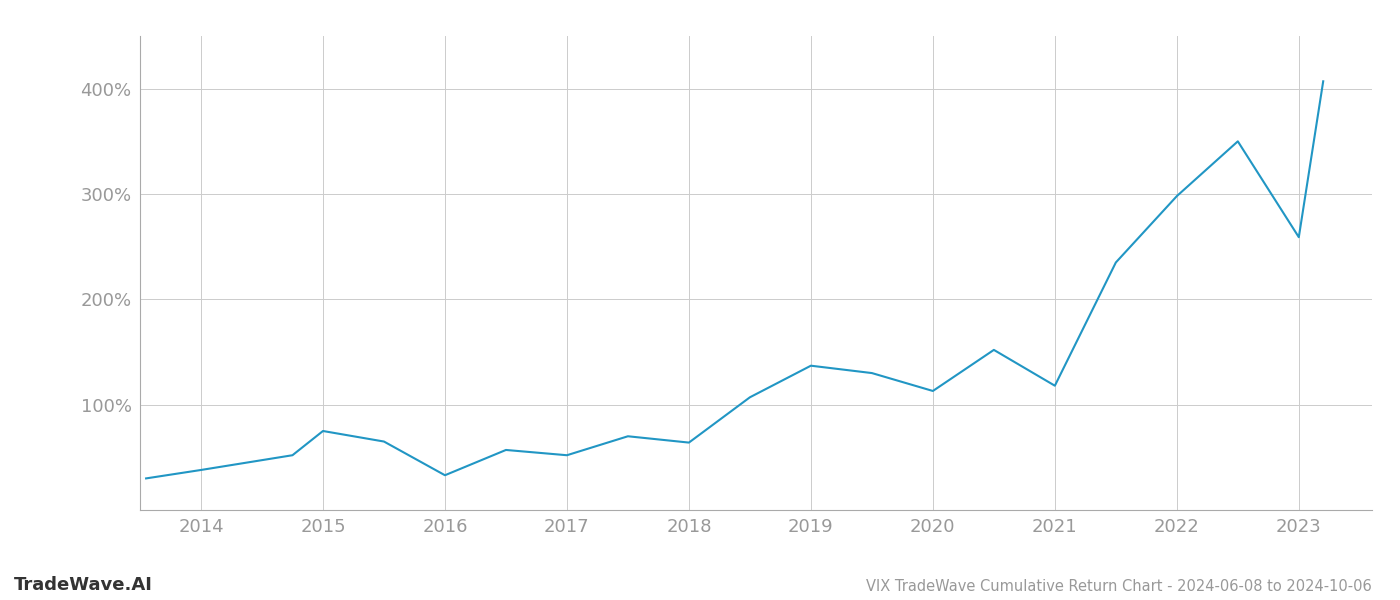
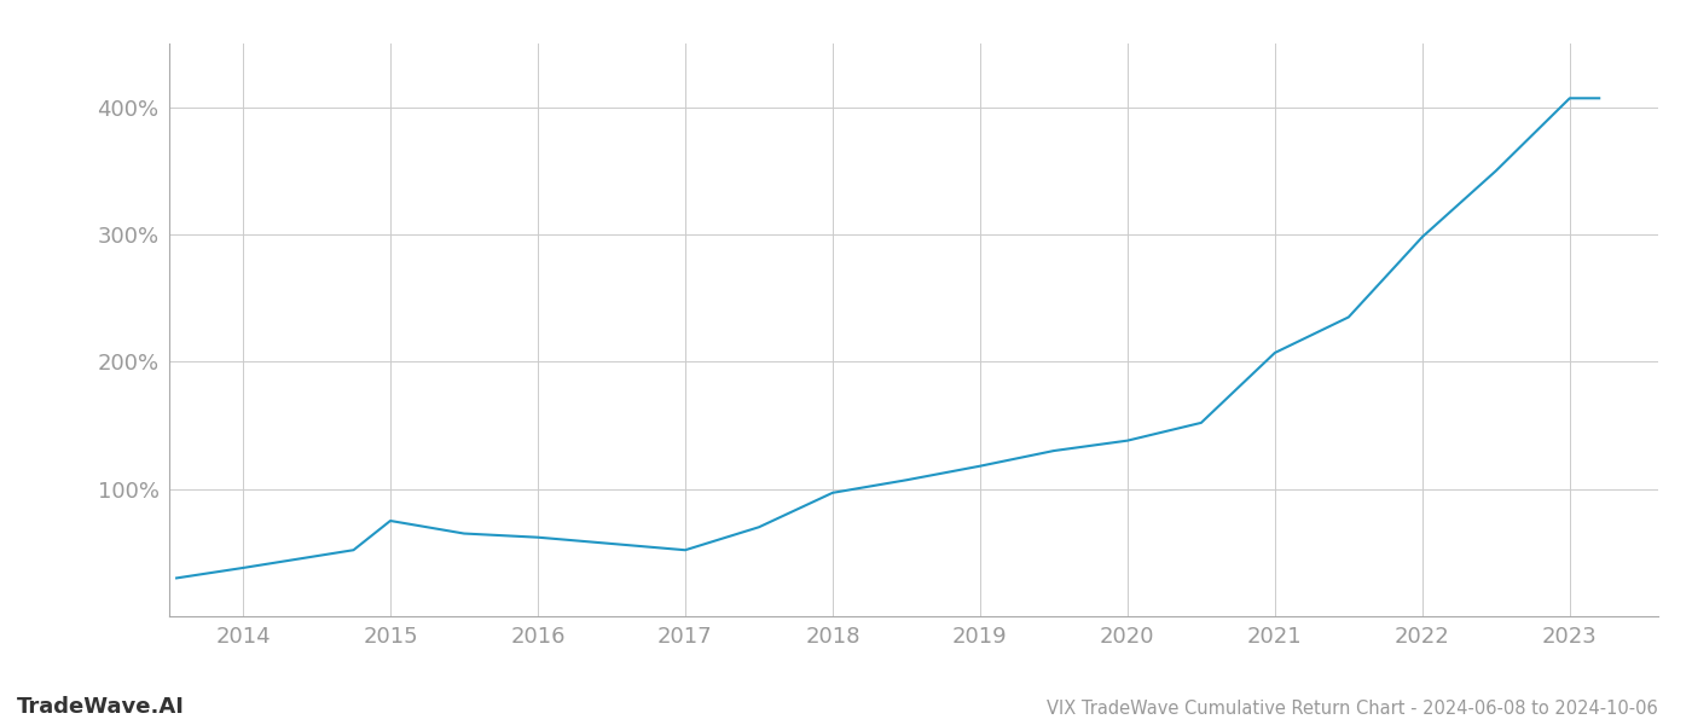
2016: 33% -> 62%
2018: 64% -> 97%
2019: 137% -> 118%
2020: 113% -> 138%
2021: 118% -> 207%
2023: 259% -> 407%
